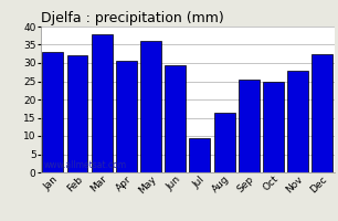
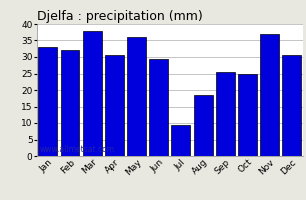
Aug: 16.5 -> 18.5
Nov: 28.0 -> 37.0
Dec: 32.5 -> 30.5
